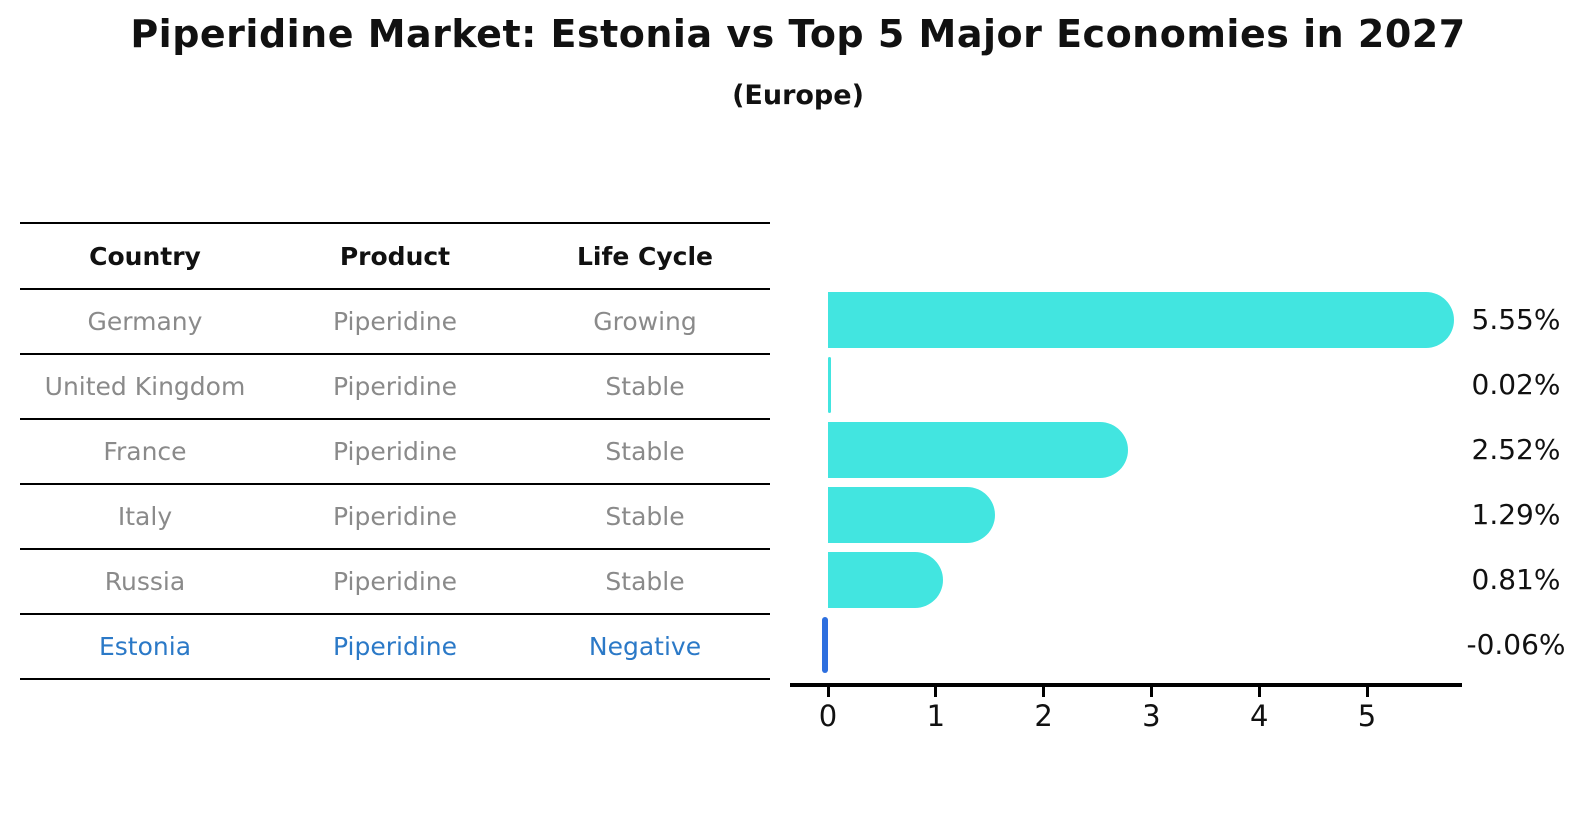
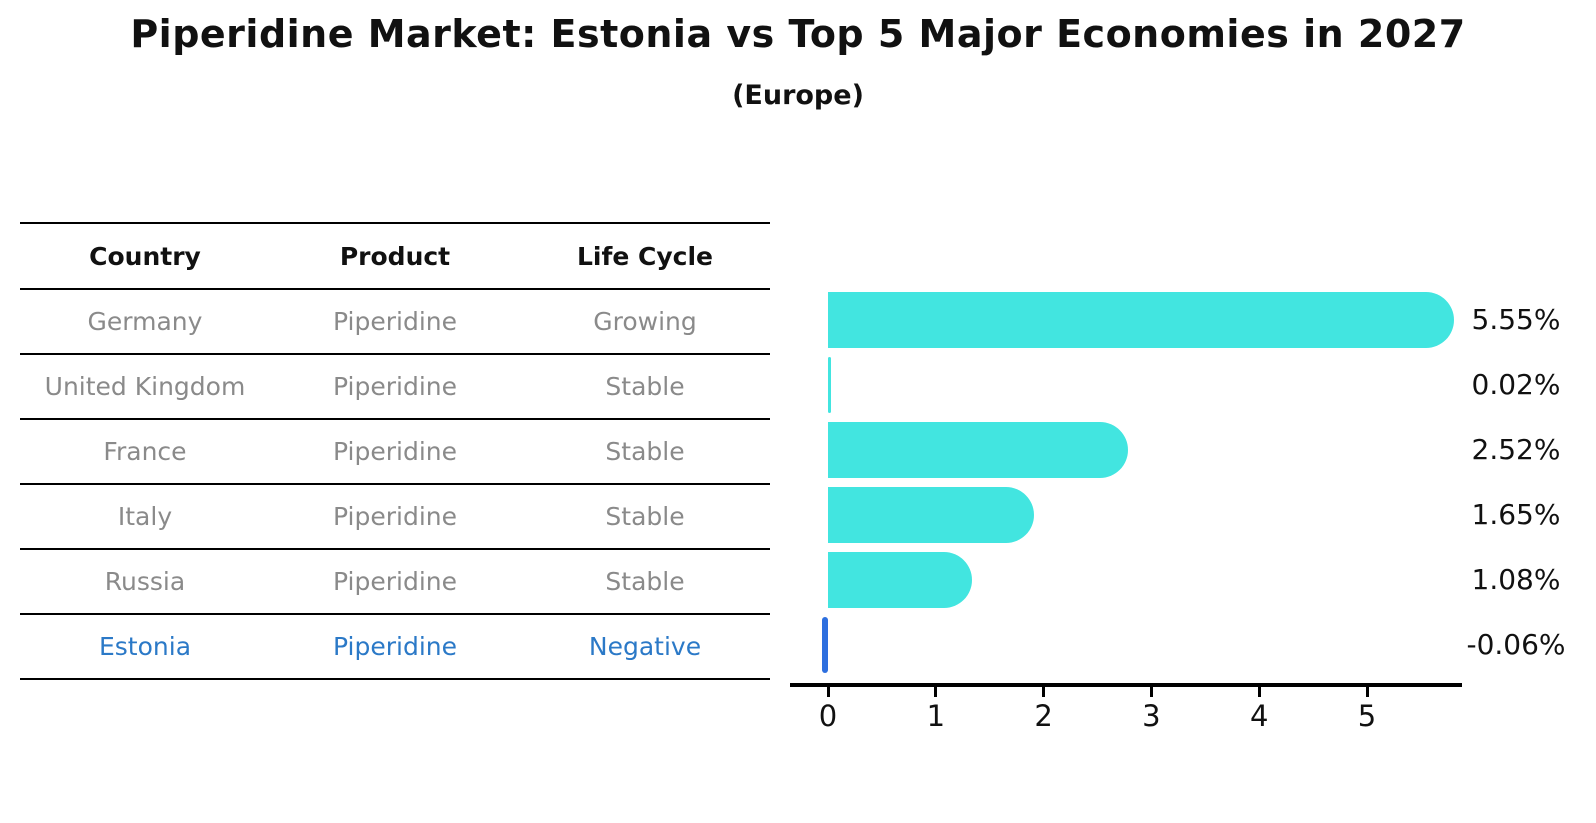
Italy: 1.29% -> 1.65%
Russia: 0.81% -> 1.08%
